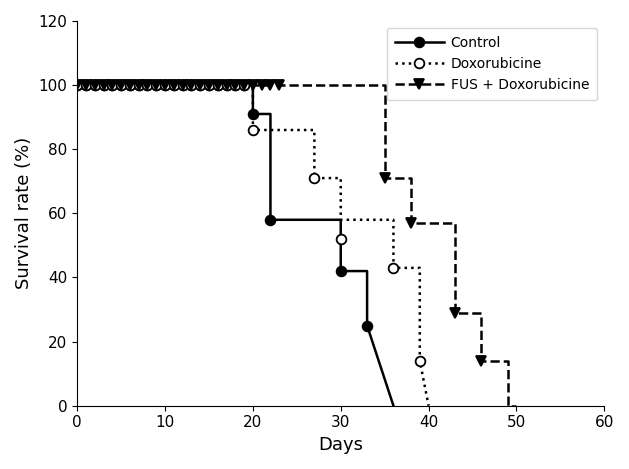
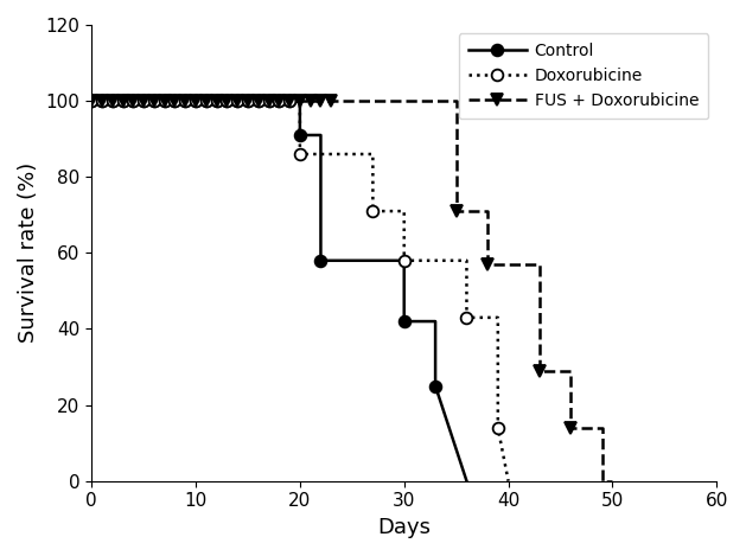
Doxorubicine/30: 52 -> 58
